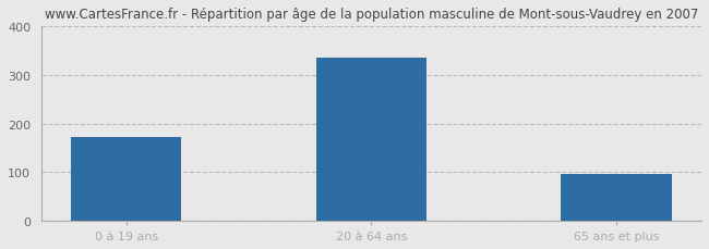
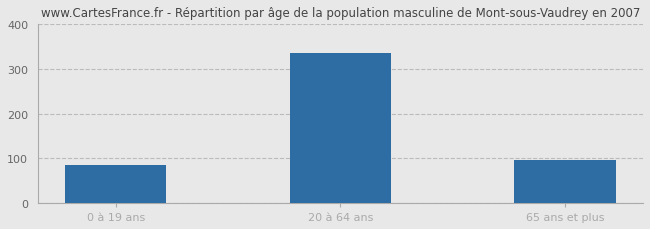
0 à 19 ans: 172 -> 85
